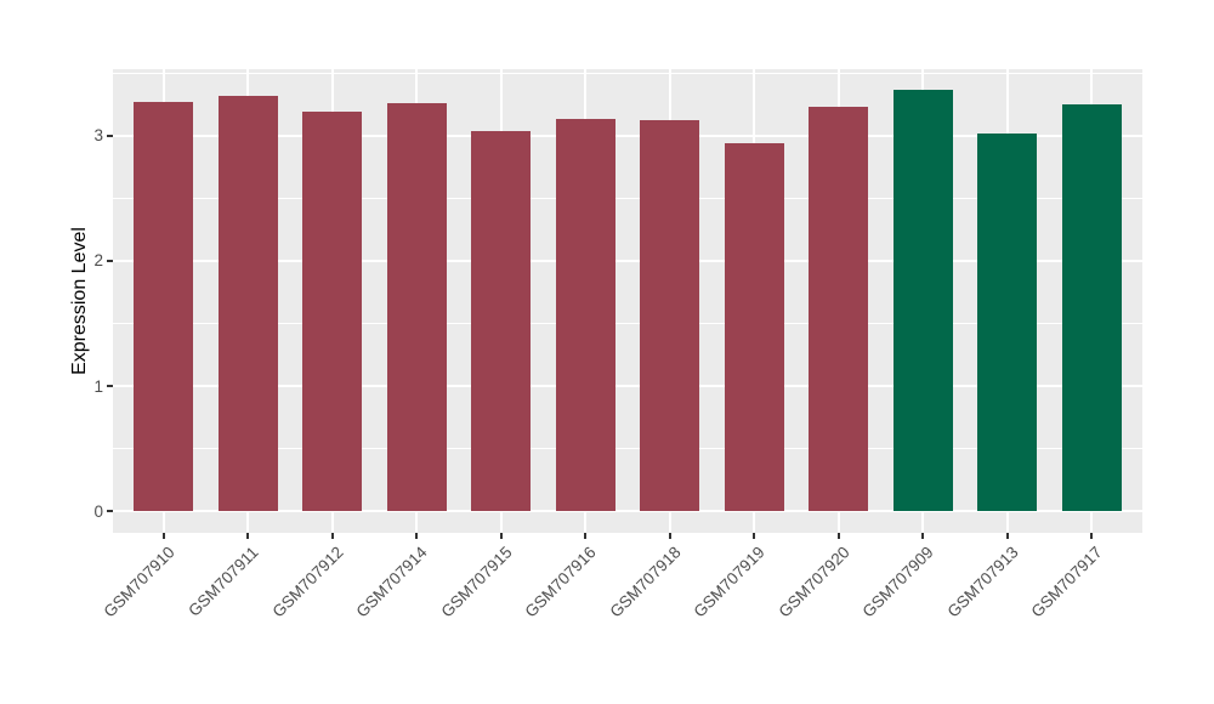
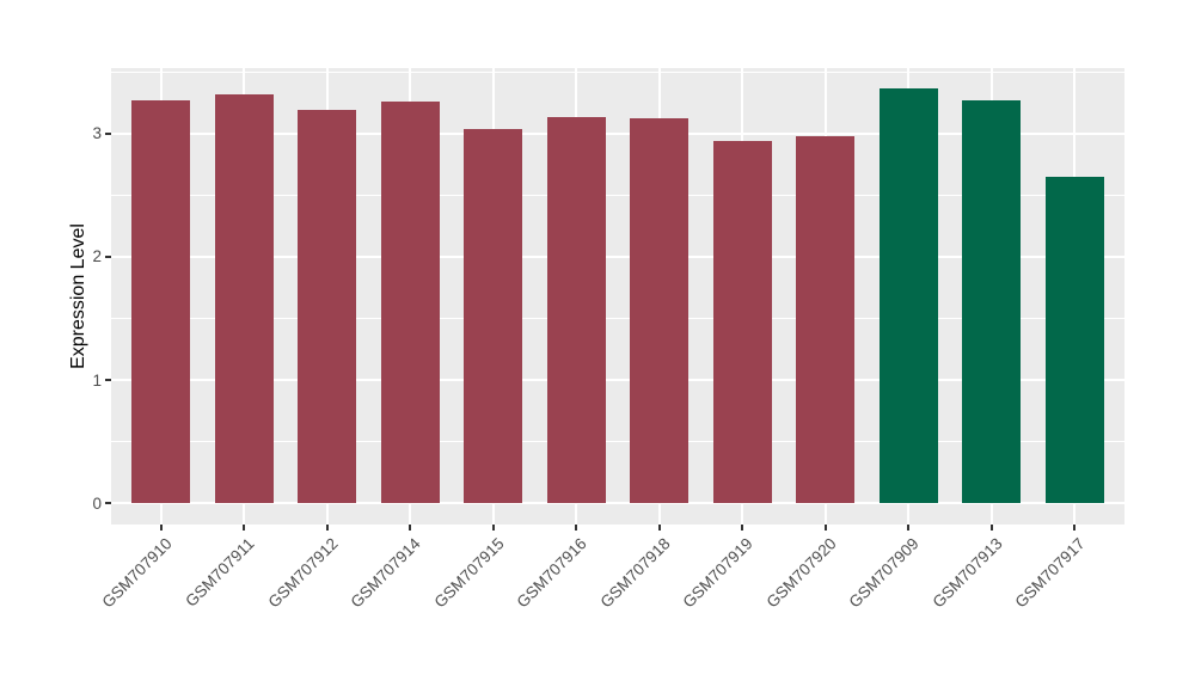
GSM707920: 3.23 -> 2.98
GSM707913: 3.02 -> 3.27
GSM707917: 3.25 -> 2.65
